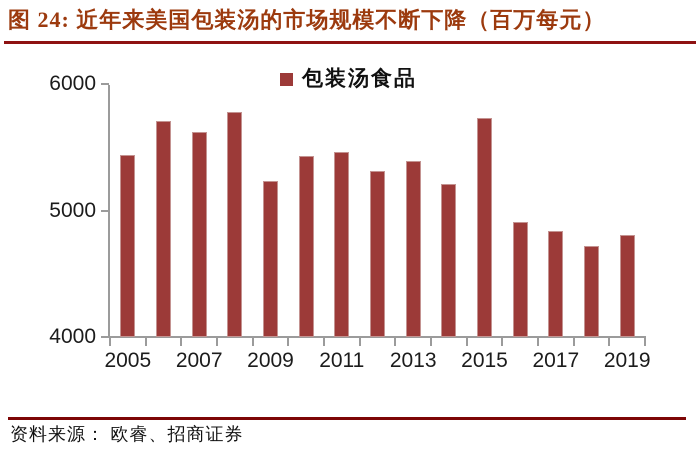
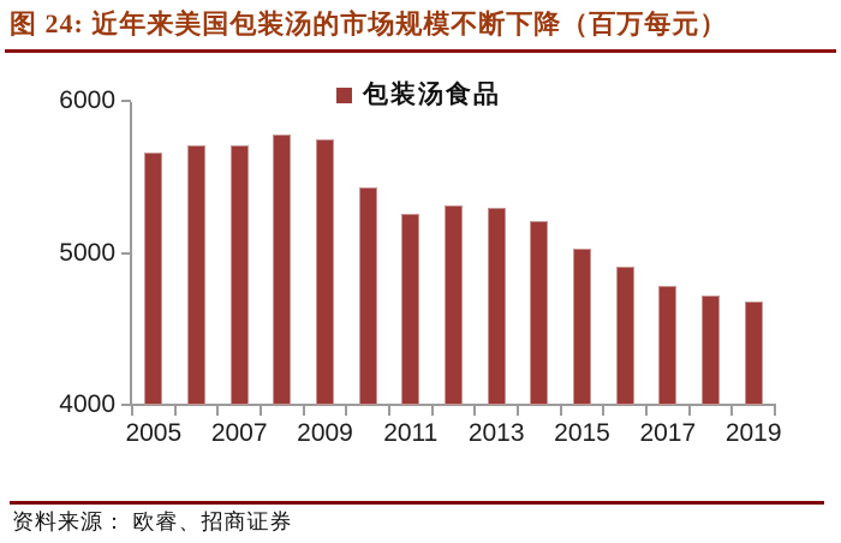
2005: 5440 -> 5660
2007: 5620 -> 5710
2009: 5230 -> 5750
2011: 5460 -> 5260
2013: 5390 -> 5300
2015: 5730 -> 5030
2017: 4840 -> 4780
2019: 4810 -> 4680
